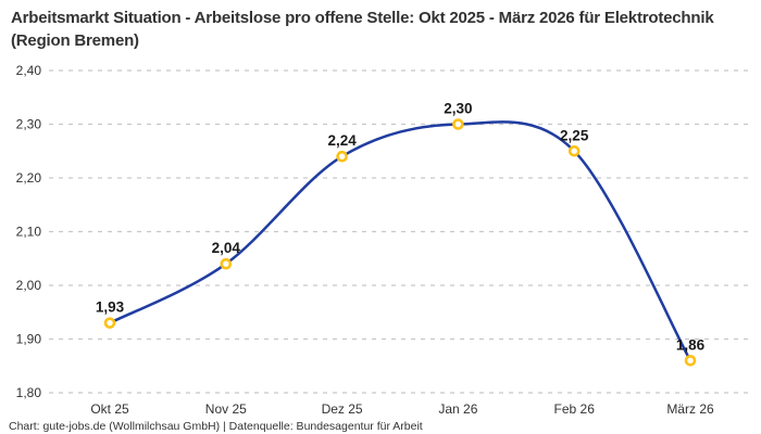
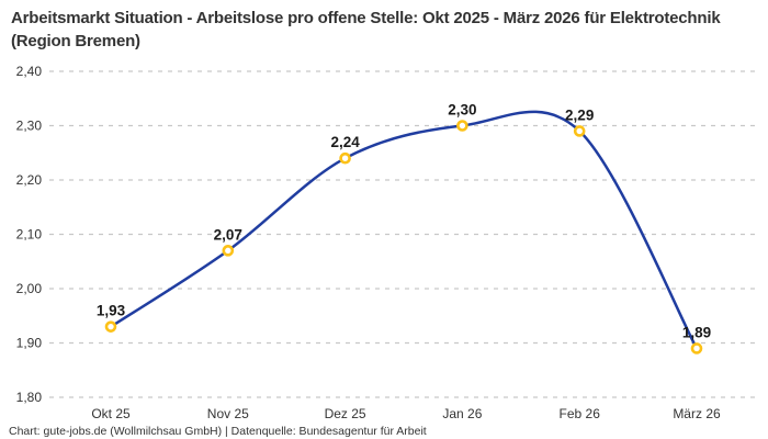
Nov 25: 2,04 -> 2,07
Feb 26: 2,25 -> 2,29
März 26: 1,86 -> 1,89
